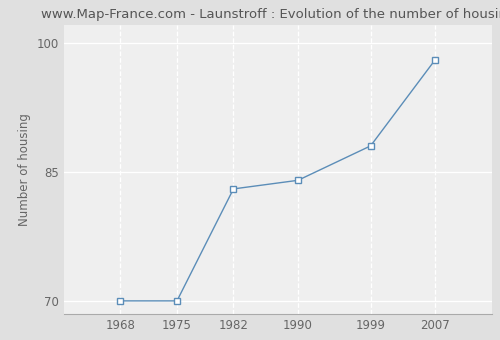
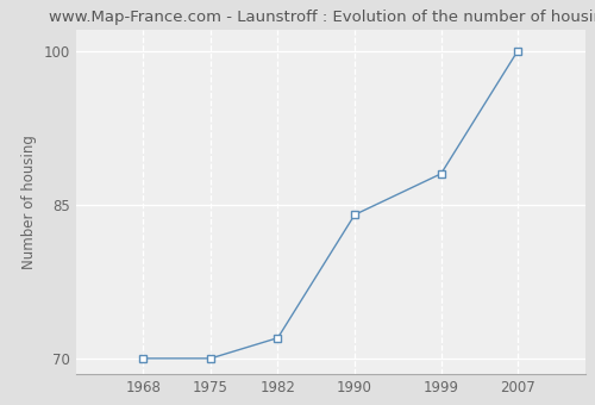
1982: 83 -> 72
2007: 98 -> 100
